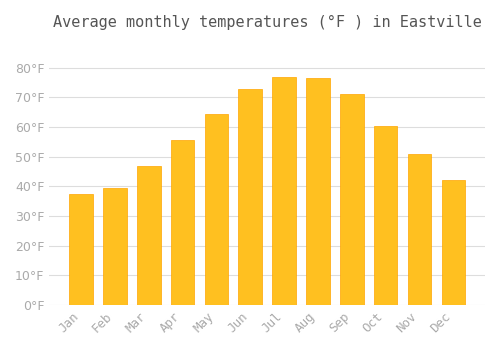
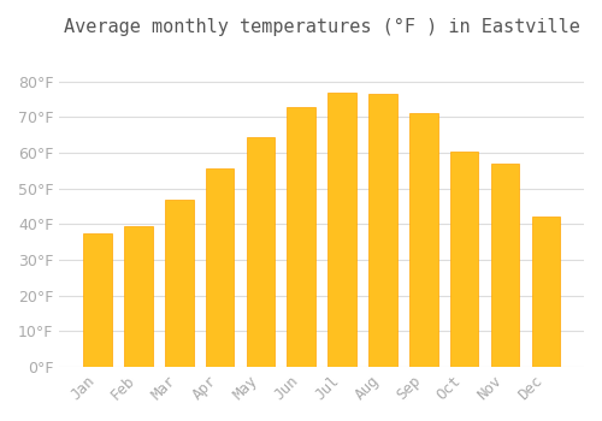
Nov: 51.0°F -> 57.0°F
